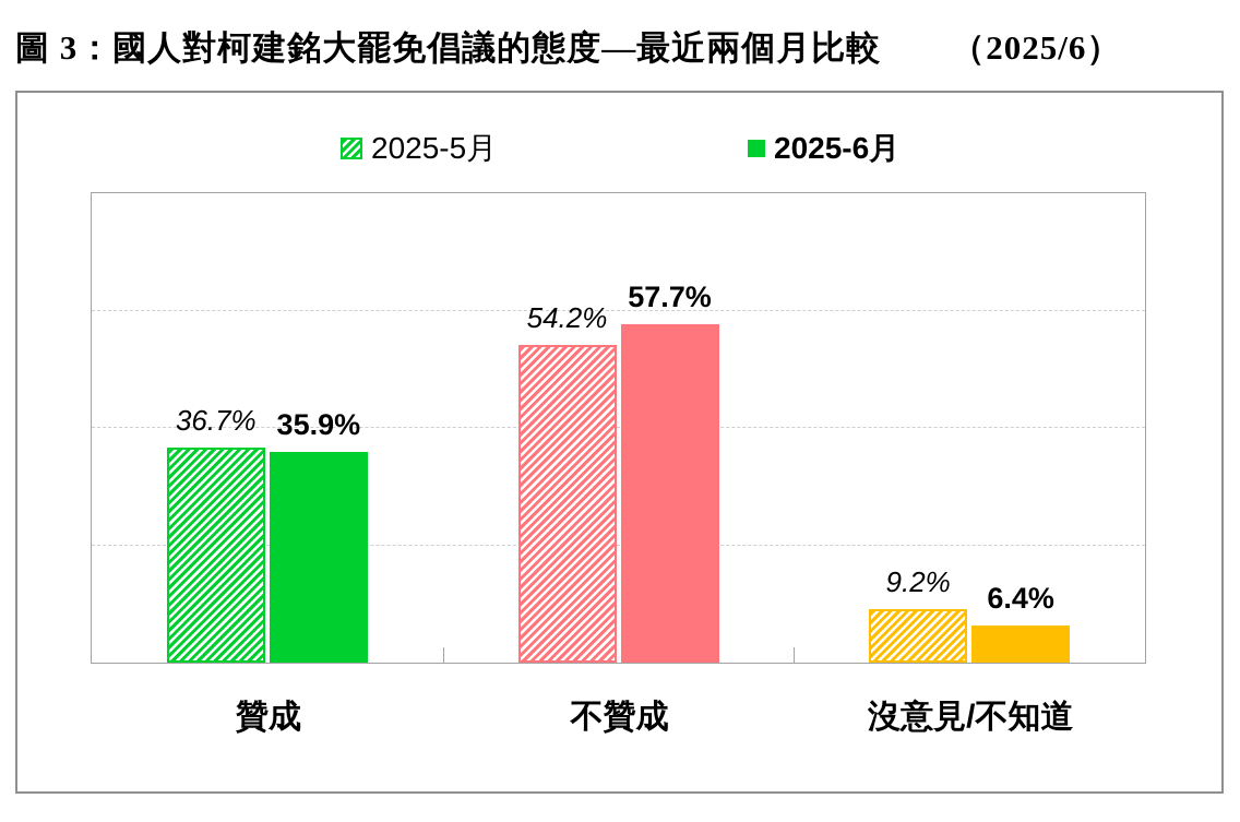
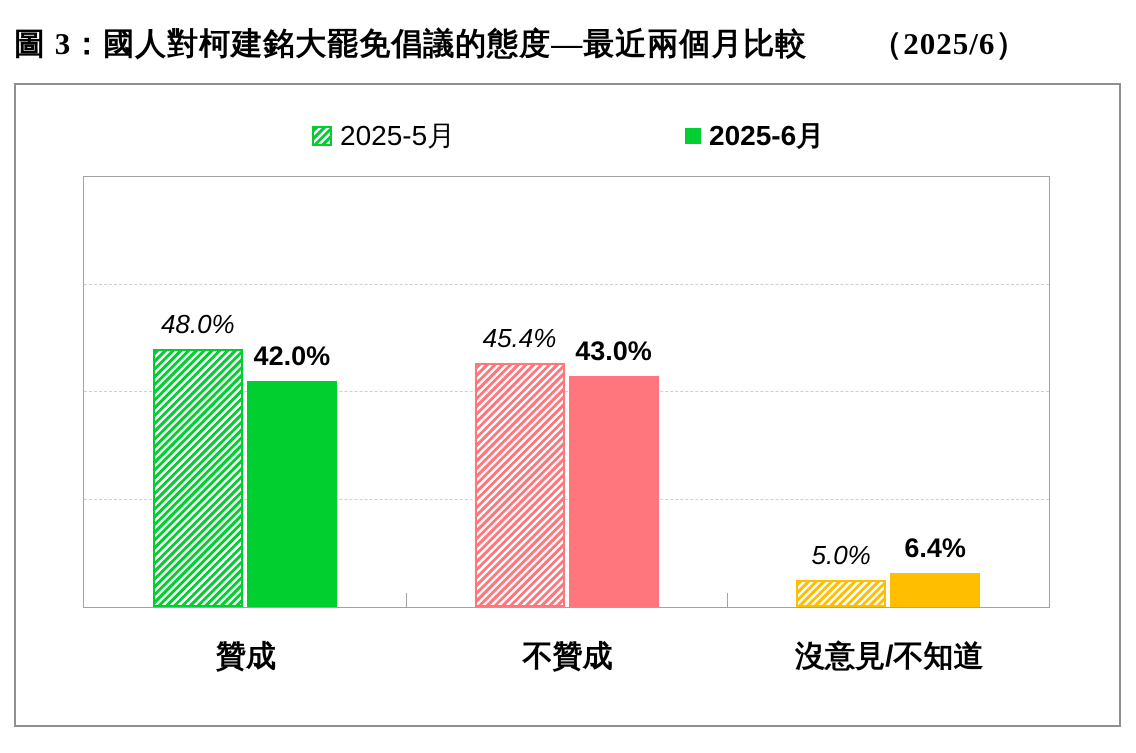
2025-5月/贊成: 36.7% -> 48.0%
2025-6月/贊成: 35.9% -> 42.0%
2025-5月/不贊成: 54.2% -> 45.4%
2025-6月/不贊成: 57.7% -> 43.0%
2025-5月/沒意見/不知道: 9.2% -> 5.0%
